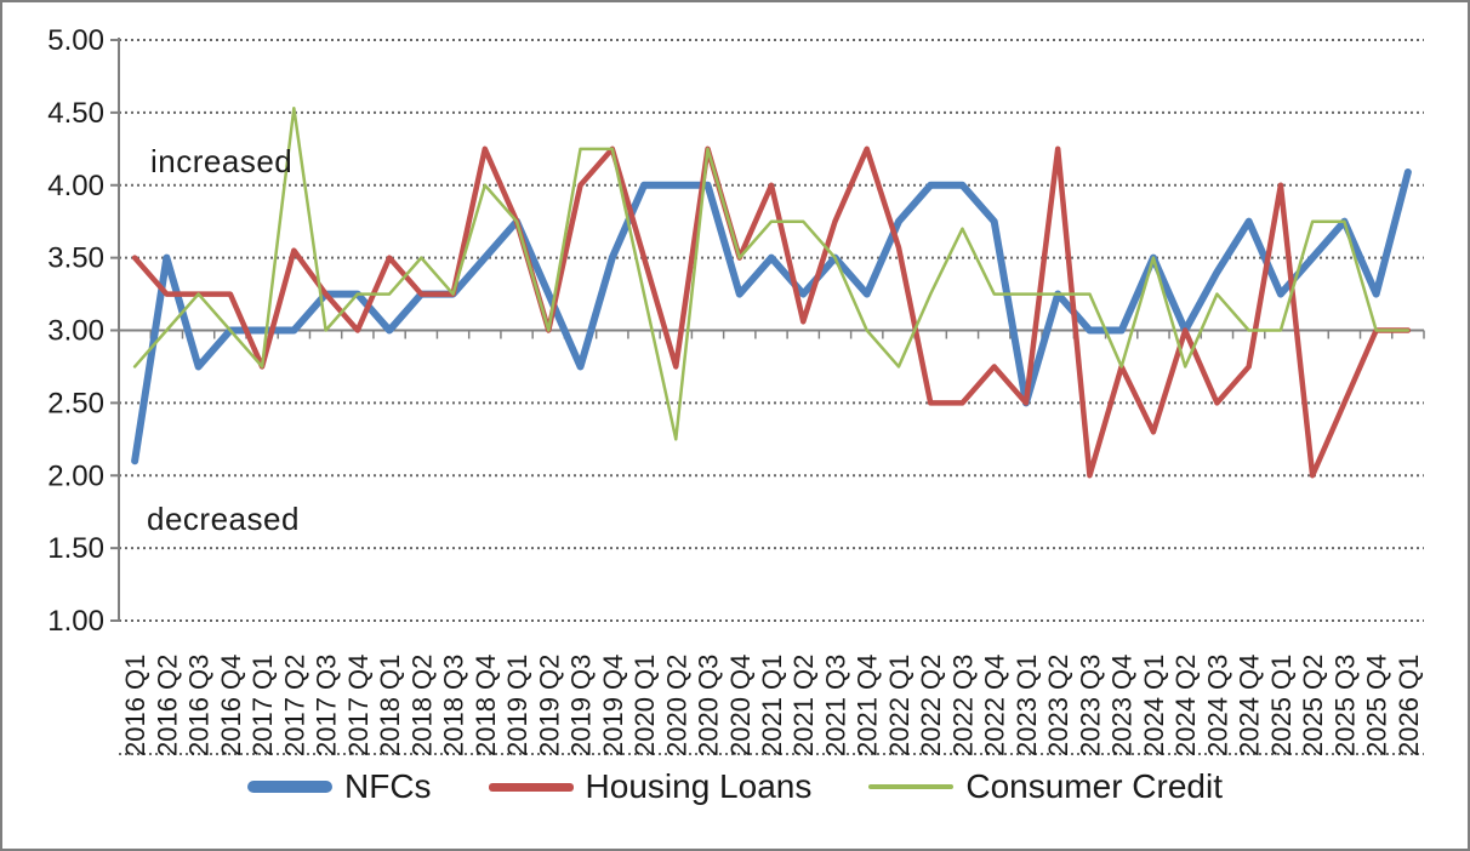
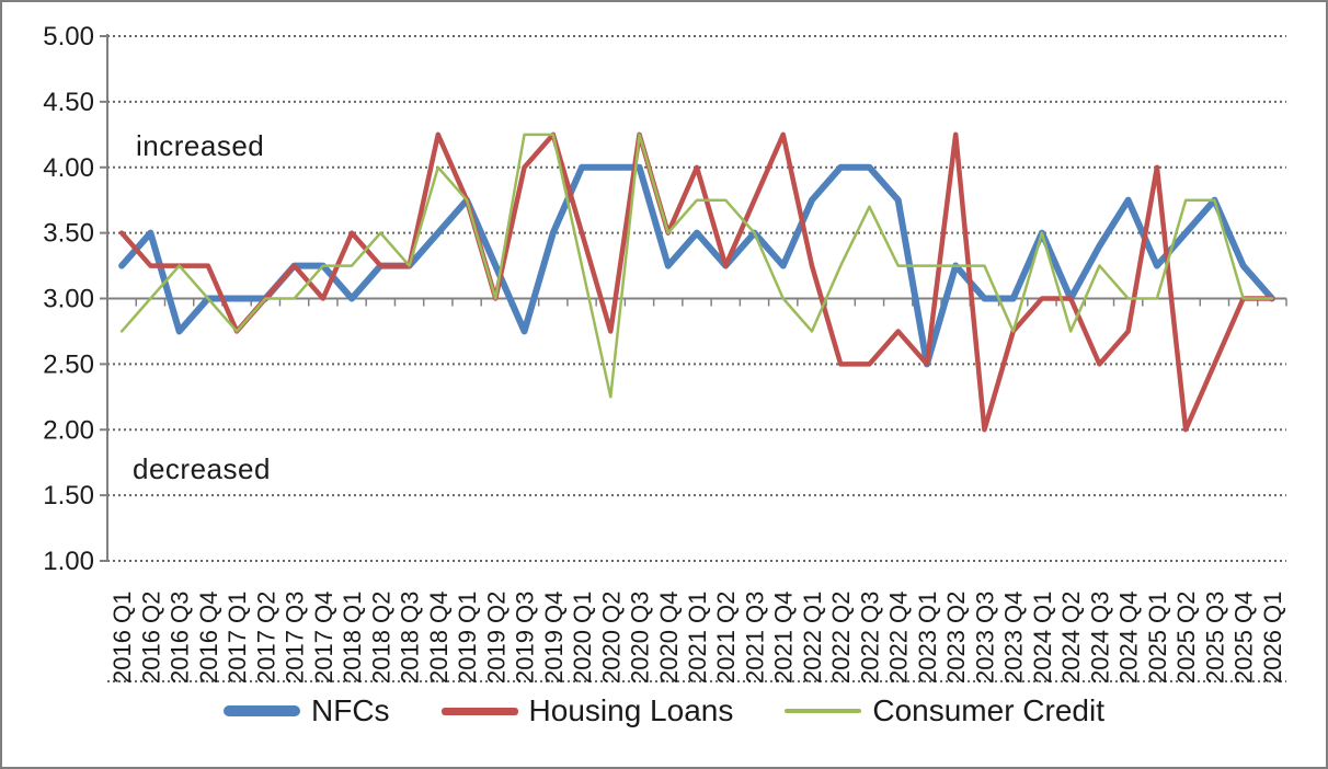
NFCs/2016 Q1: 2.10 -> 3.25
Housing Loans/2017 Q2: 3.55 -> 3.00
Consumer Credit/2017 Q2: 4.53 -> 3.00
Housing Loans/2021 Q2: 3.06 -> 3.25
Housing Loans/2022 Q1: 3.57 -> 3.25
Housing Loans/2024 Q1: 2.30 -> 3.00
NFCs/2026 Q1: 4.09 -> 3.00
